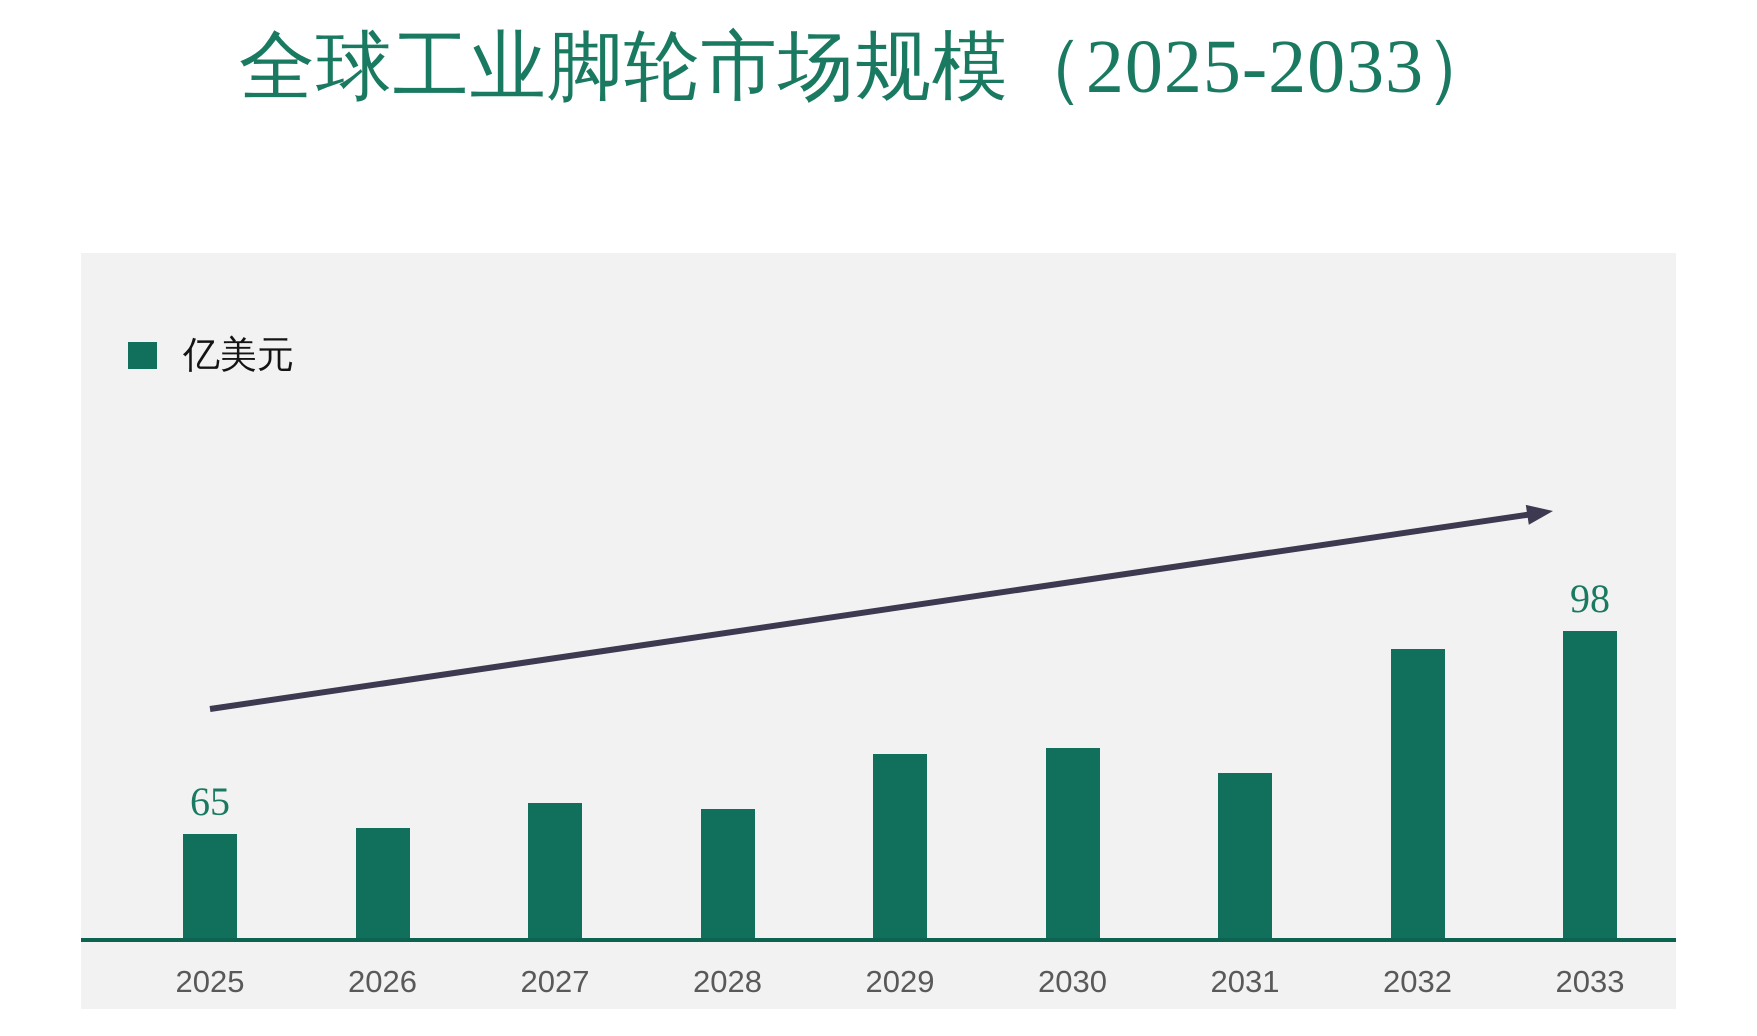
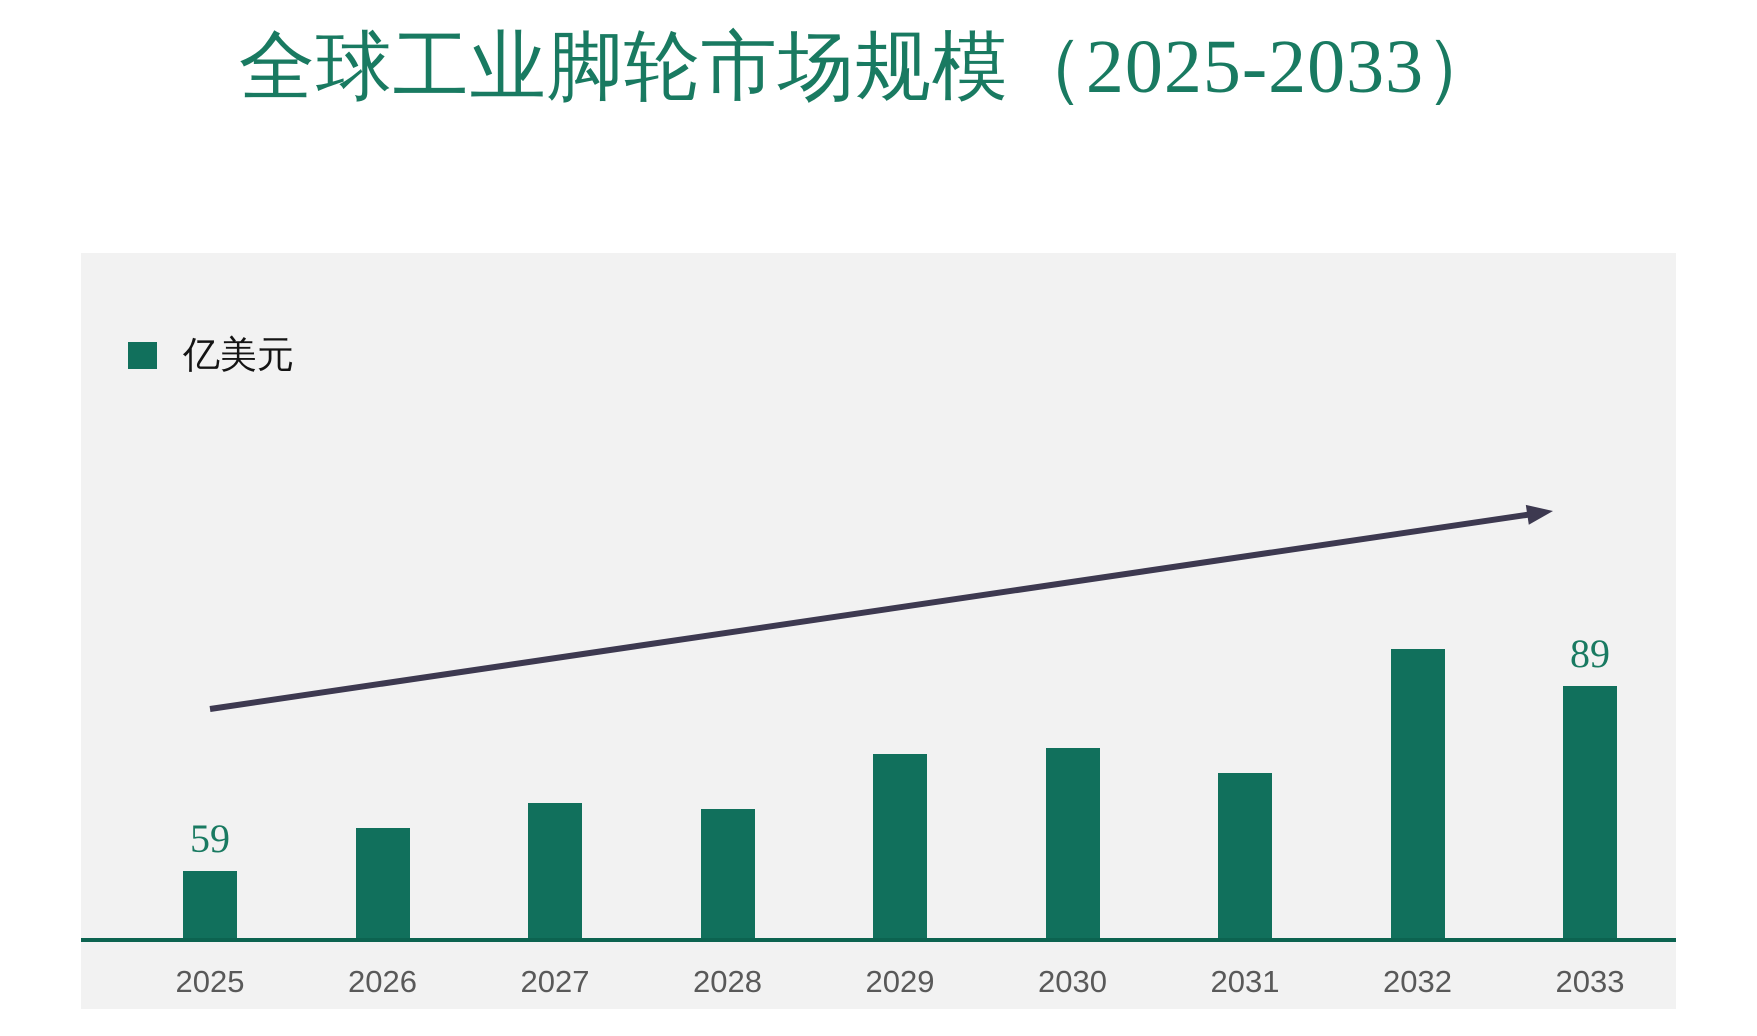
2025: 65 -> 59
2033: 98 -> 89
